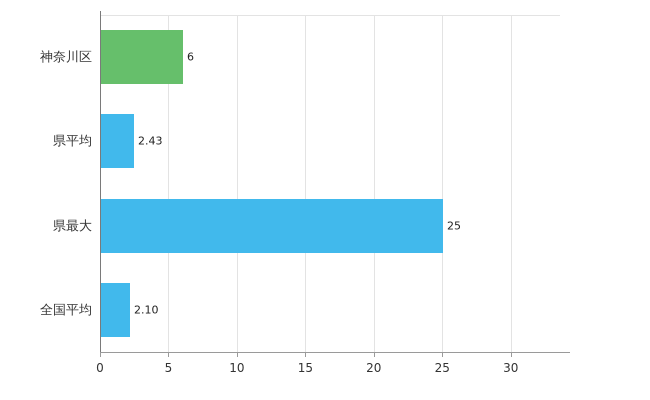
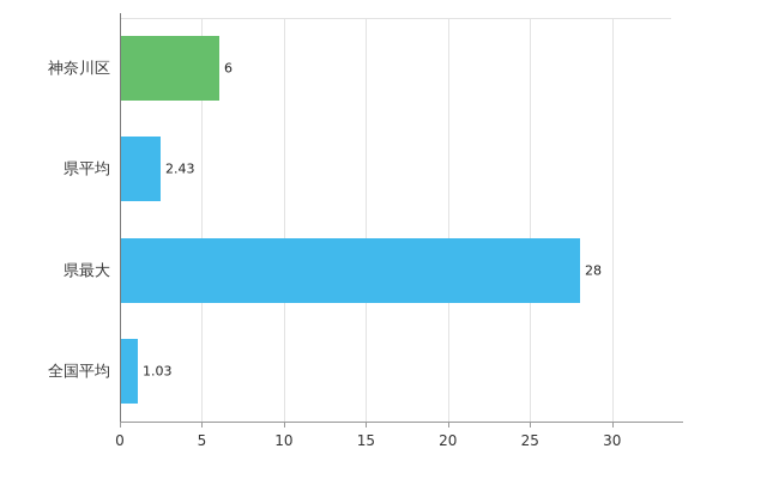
県最大: 25 -> 28
全国平均: 2.10 -> 1.03
